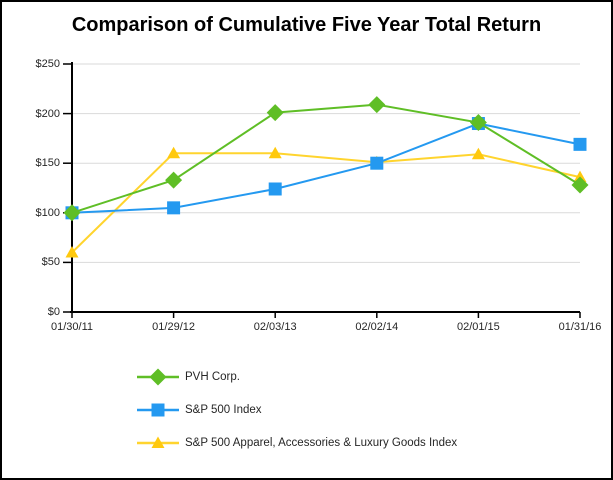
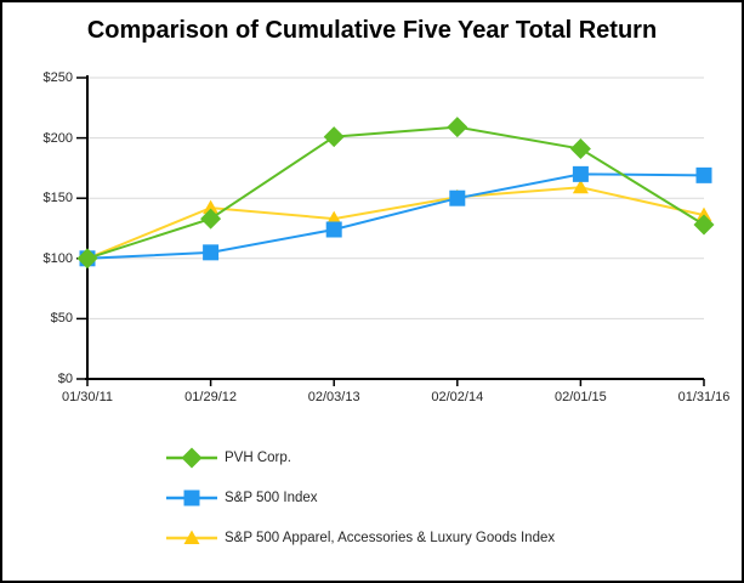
S&P 500 Apparel, Accessories & Luxury Goods Index/01/30/11: $60 -> $100
S&P 500 Apparel, Accessories & Luxury Goods Index/01/29/12: $160 -> $140
S&P 500 Apparel, Accessories & Luxury Goods Index/02/03/13: $160 -> $130
S&P 500 Index/02/01/15: $190 -> $170
